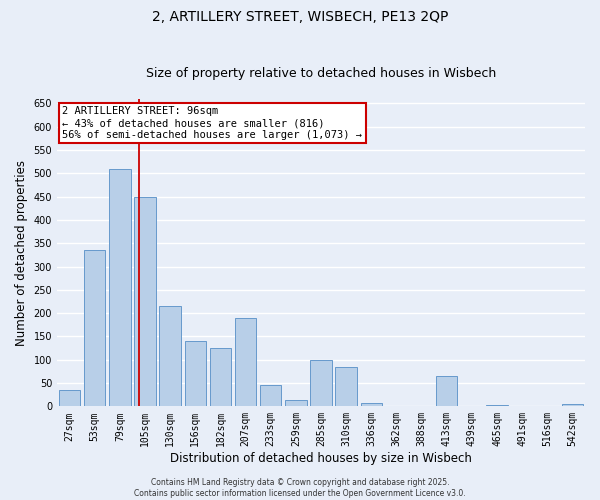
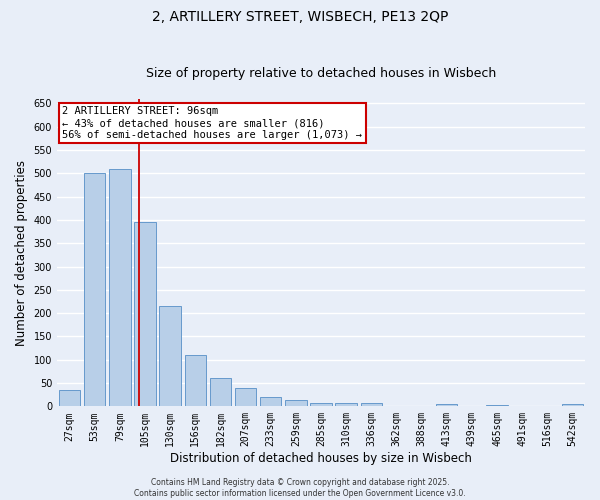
53sqm: 335 -> 500
105sqm: 450 -> 395
156sqm: 140 -> 110
182sqm: 125 -> 60
207sqm: 190 -> 40
233sqm: 45 -> 20
285sqm: 100 -> 8
310sqm: 85 -> 8
413sqm: 65 -> 5
